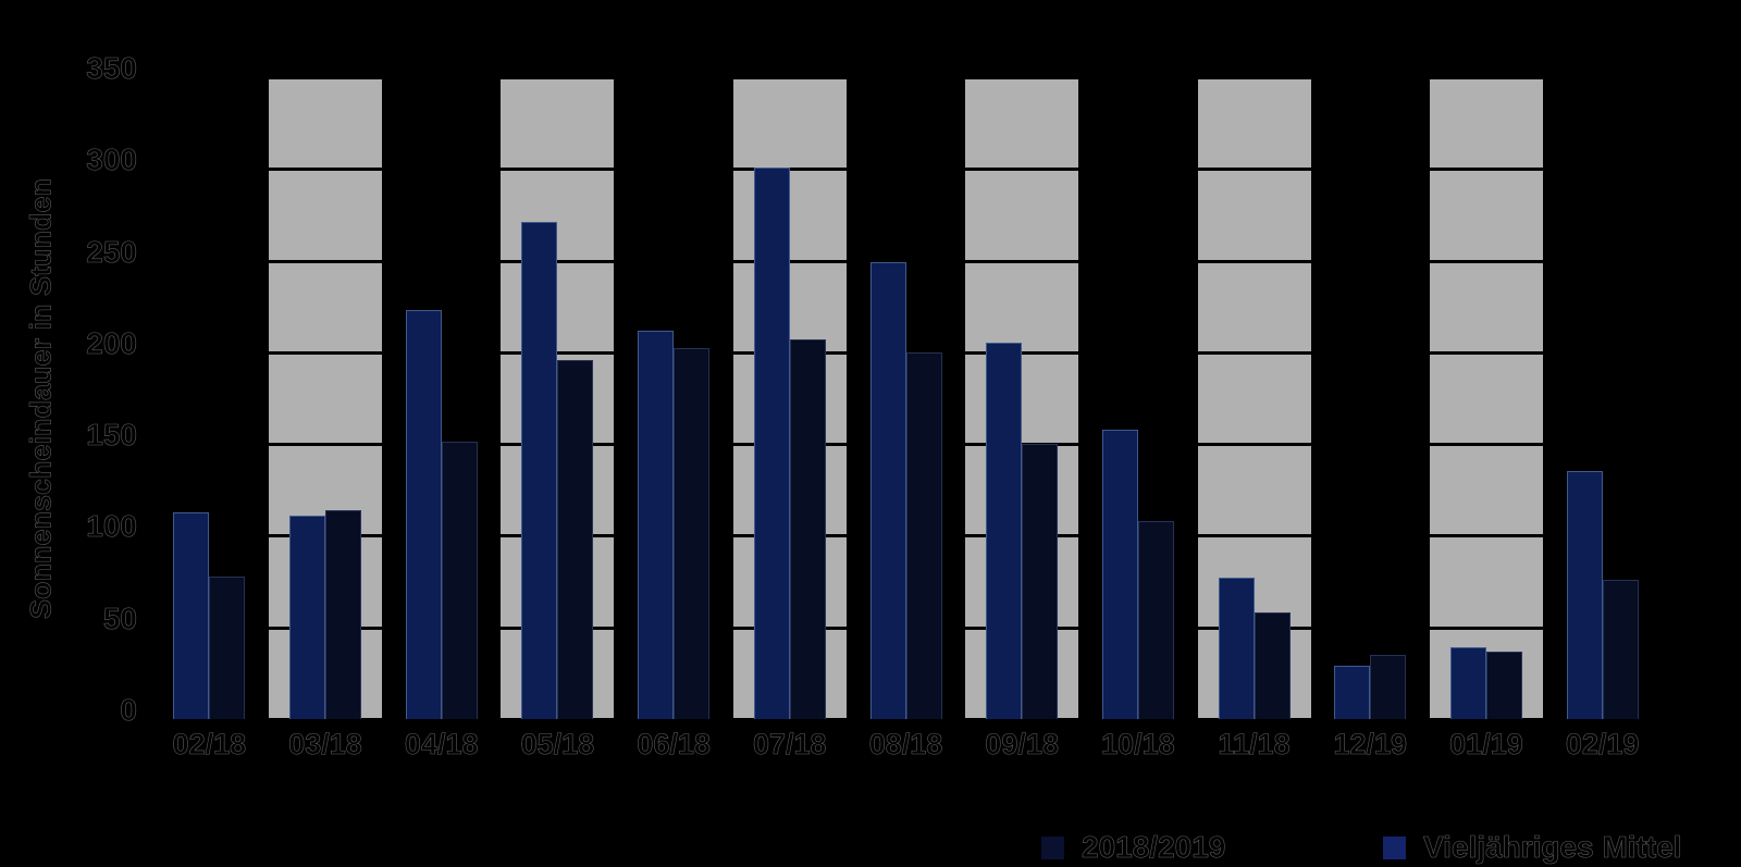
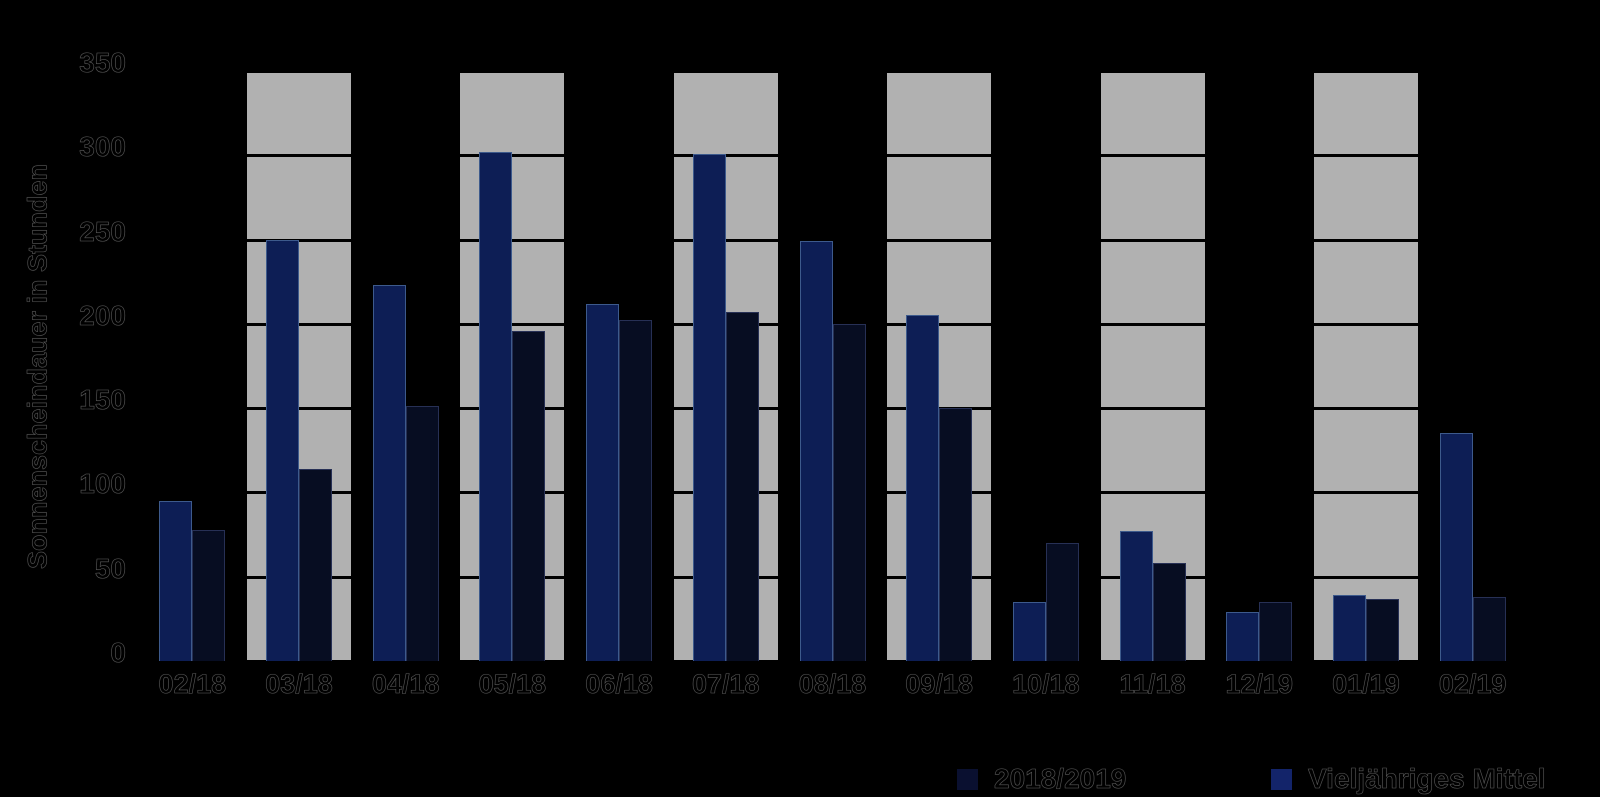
2018/2019/02/18: 113 -> 95
2018/2019/03/18: 111 -> 250
2018/2019/05/18: 271 -> 302
2018/2019/10/18: 158 -> 35
Vieljähriges Mittel/10/18: 108 -> 70
Vieljähriges Mittel/02/19: 76 -> 38
